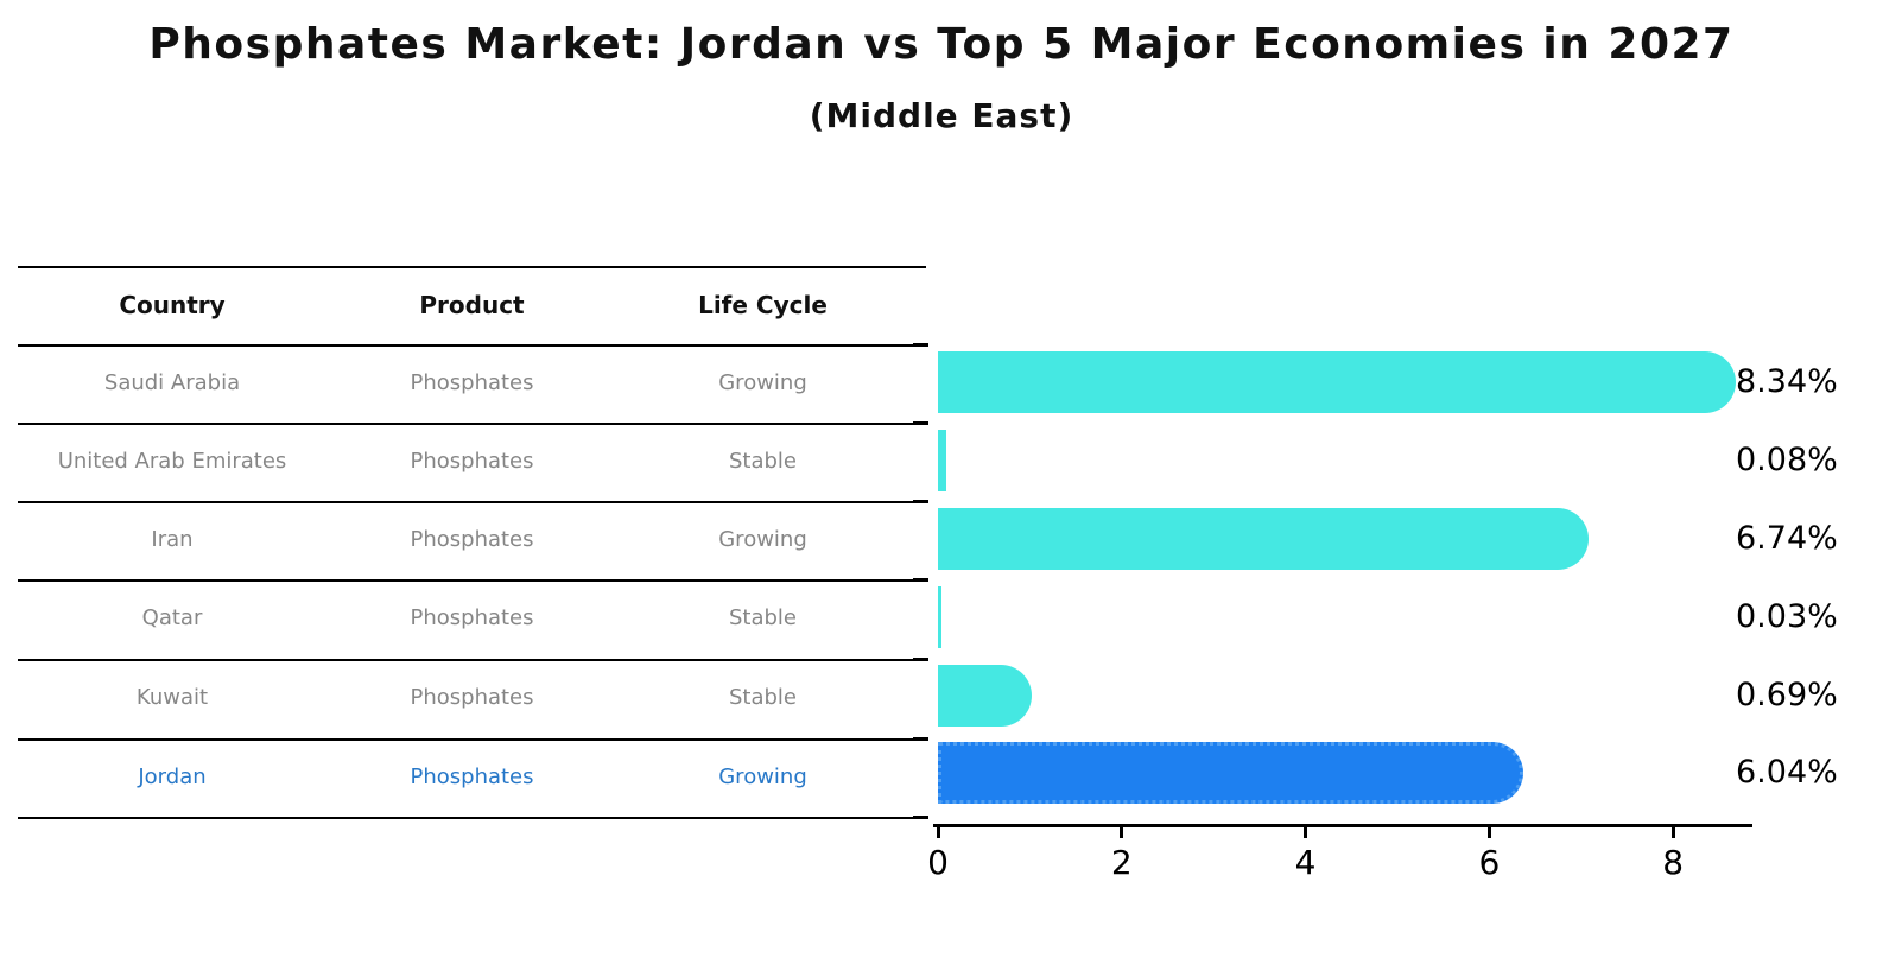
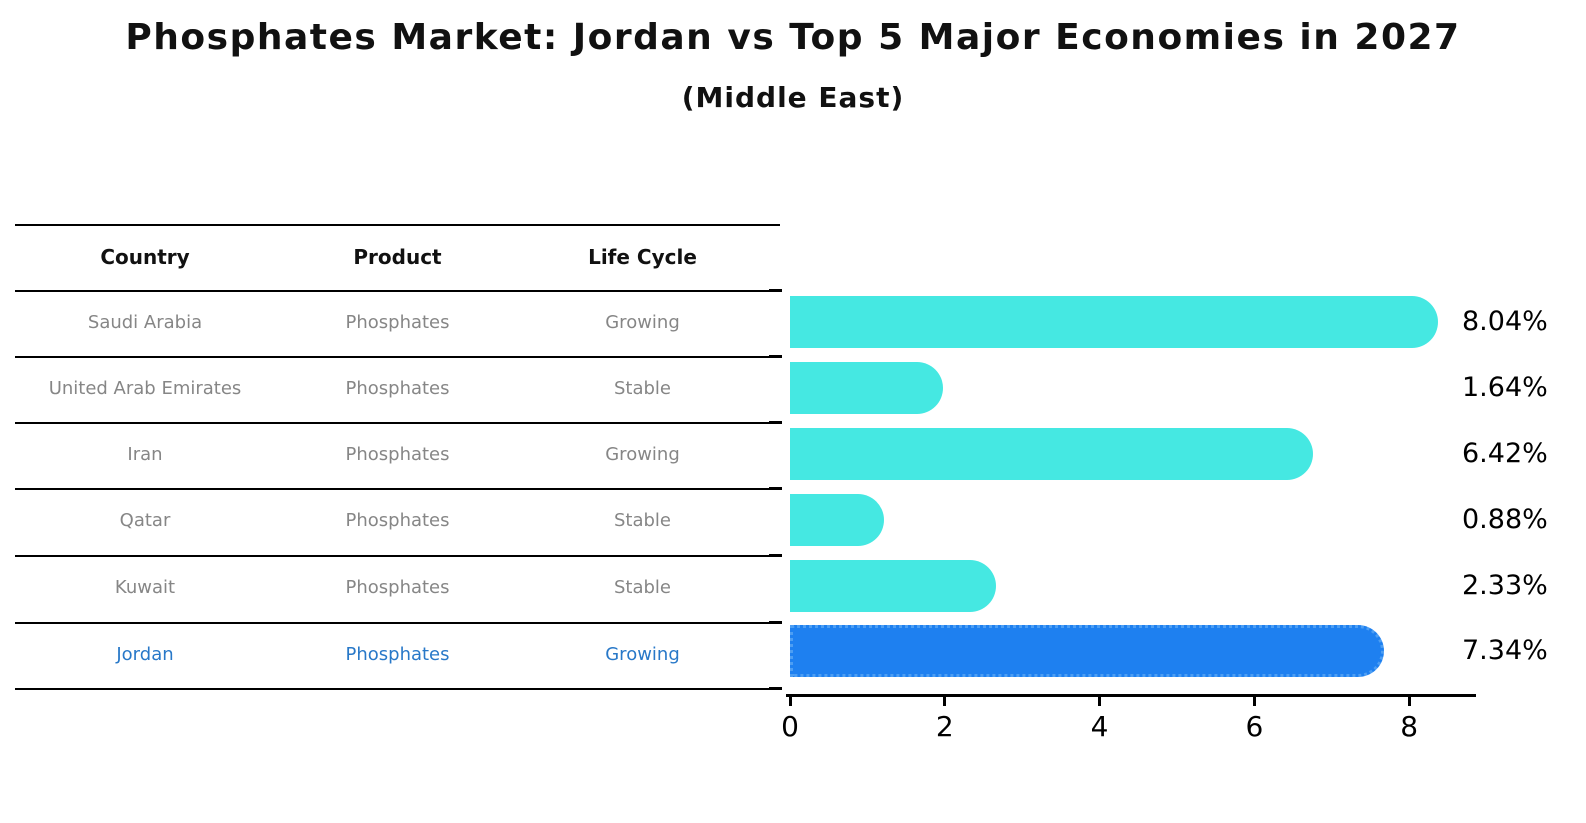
Saudi Arabia: 8.34% -> 8.04%
United Arab Emirates: 0.08% -> 1.64%
Iran: 6.74% -> 6.42%
Qatar: 0.03% -> 0.88%
Kuwait: 0.69% -> 2.33%
Jordan: 6.04% -> 7.34%
